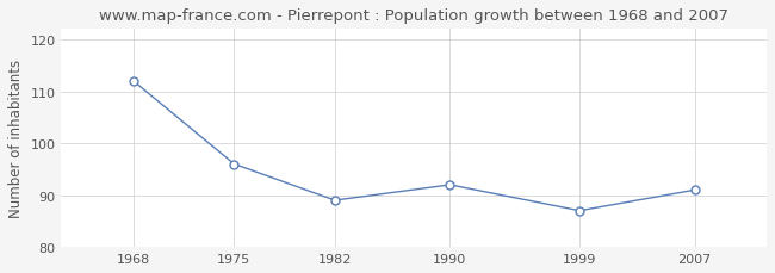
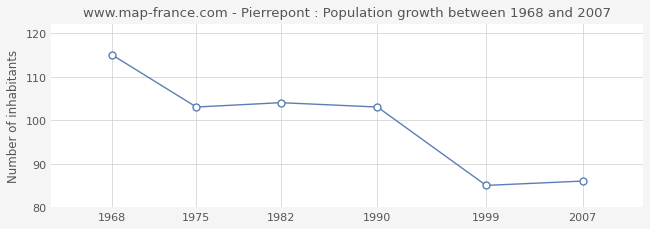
1968: 112 -> 115
1975: 96 -> 103
1982: 89 -> 104
1990: 92 -> 103
1999: 87 -> 85
2007: 91 -> 86
